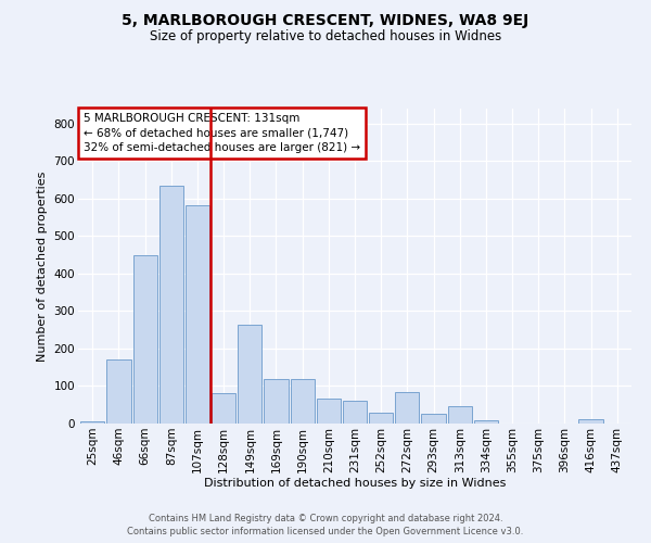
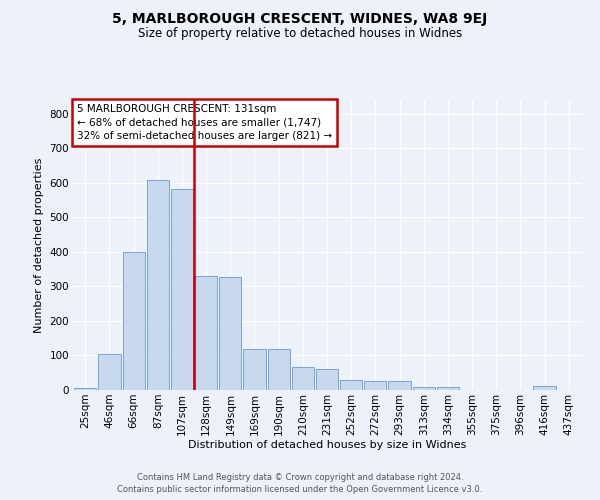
46sqm: 170 -> 103
66sqm: 450 -> 400
87sqm: 635 -> 607
128sqm: 80 -> 330
149sqm: 265 -> 328
272sqm: 85 -> 25
313sqm: 45 -> 10
